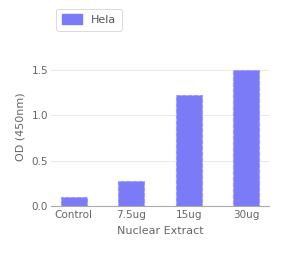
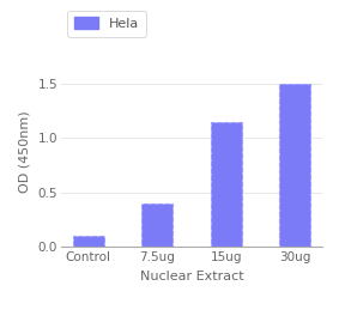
7.5ug: 0.28 -> 0.40
15ug: 1.22 -> 1.15
